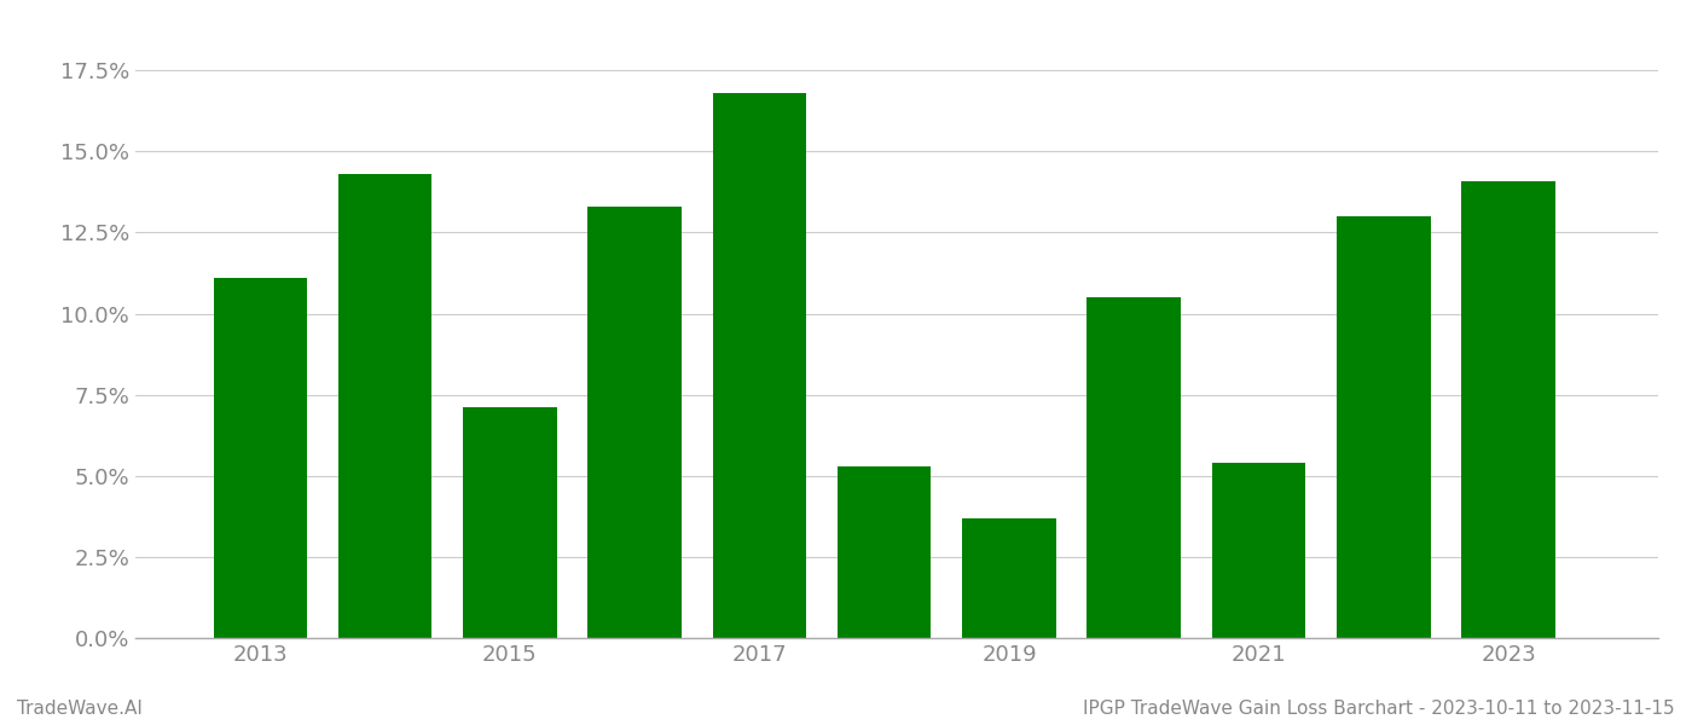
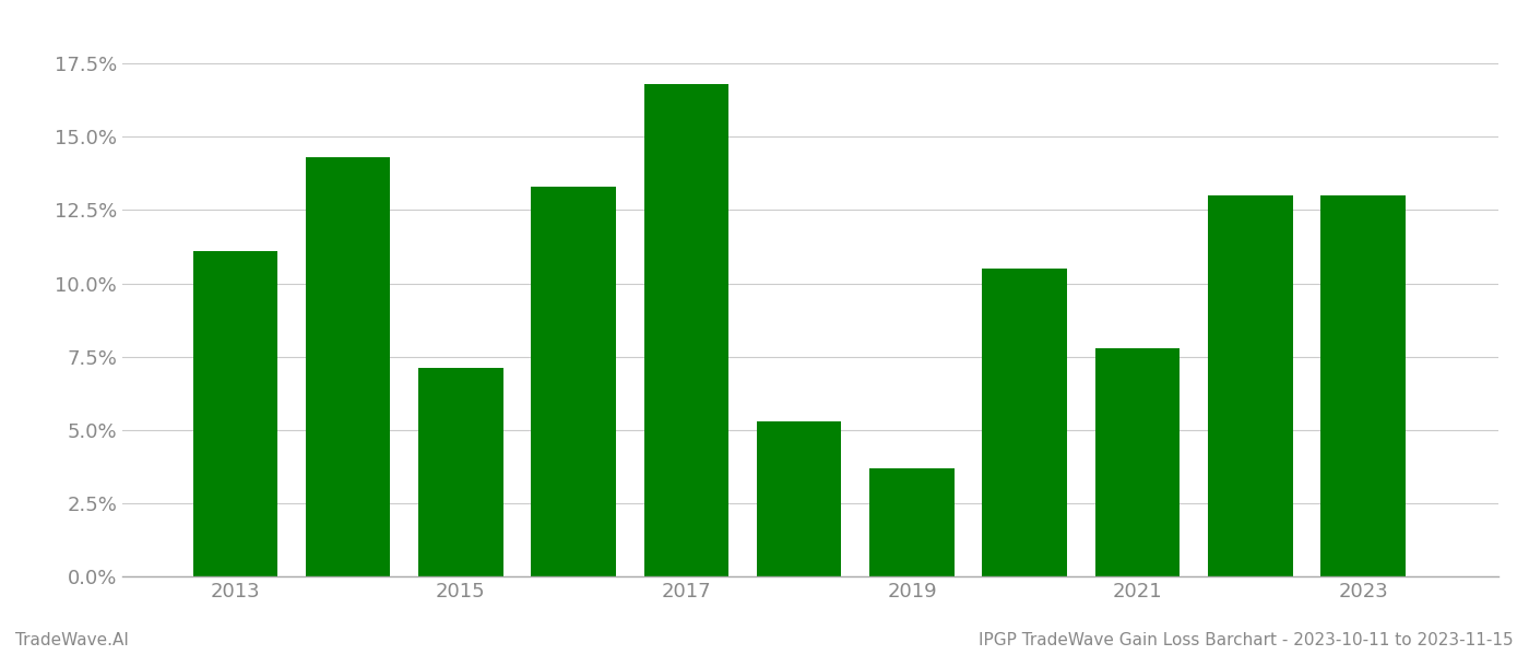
2021: 5.4% -> 7.8%
2023: 14.1% -> 13.0%
